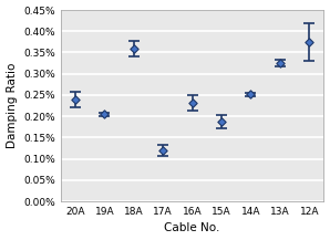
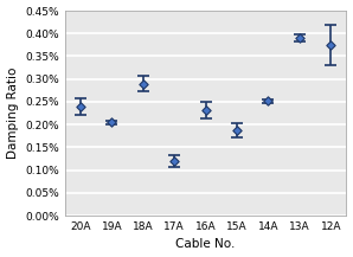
18A: 0.360% -> 0.290%
13A: 0.325% -> 0.390%
